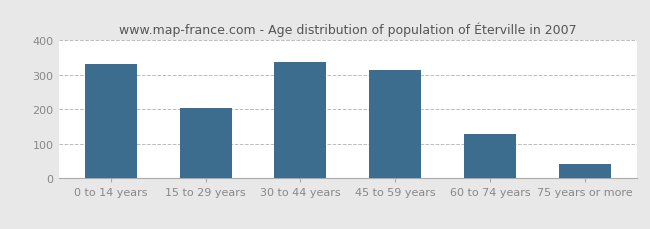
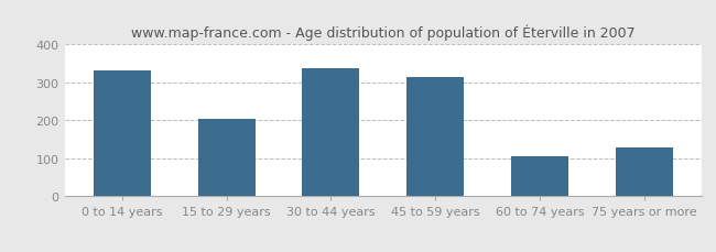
60 to 74 years: 130 -> 105
75 years or more: 42 -> 130
